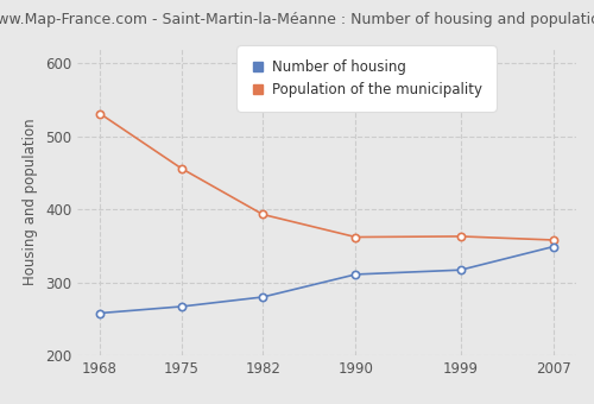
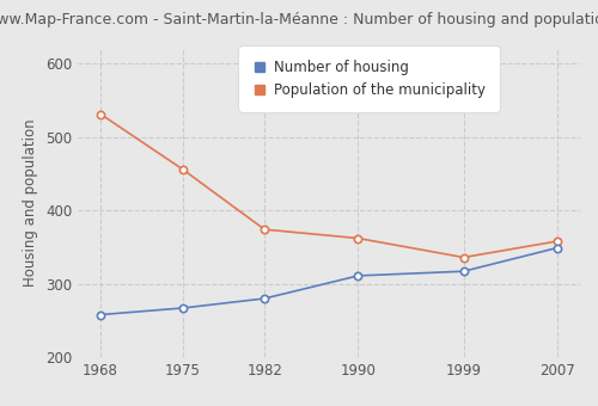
Population of the municipality/1982: 393 -> 374
Population of the municipality/1999: 363 -> 336
